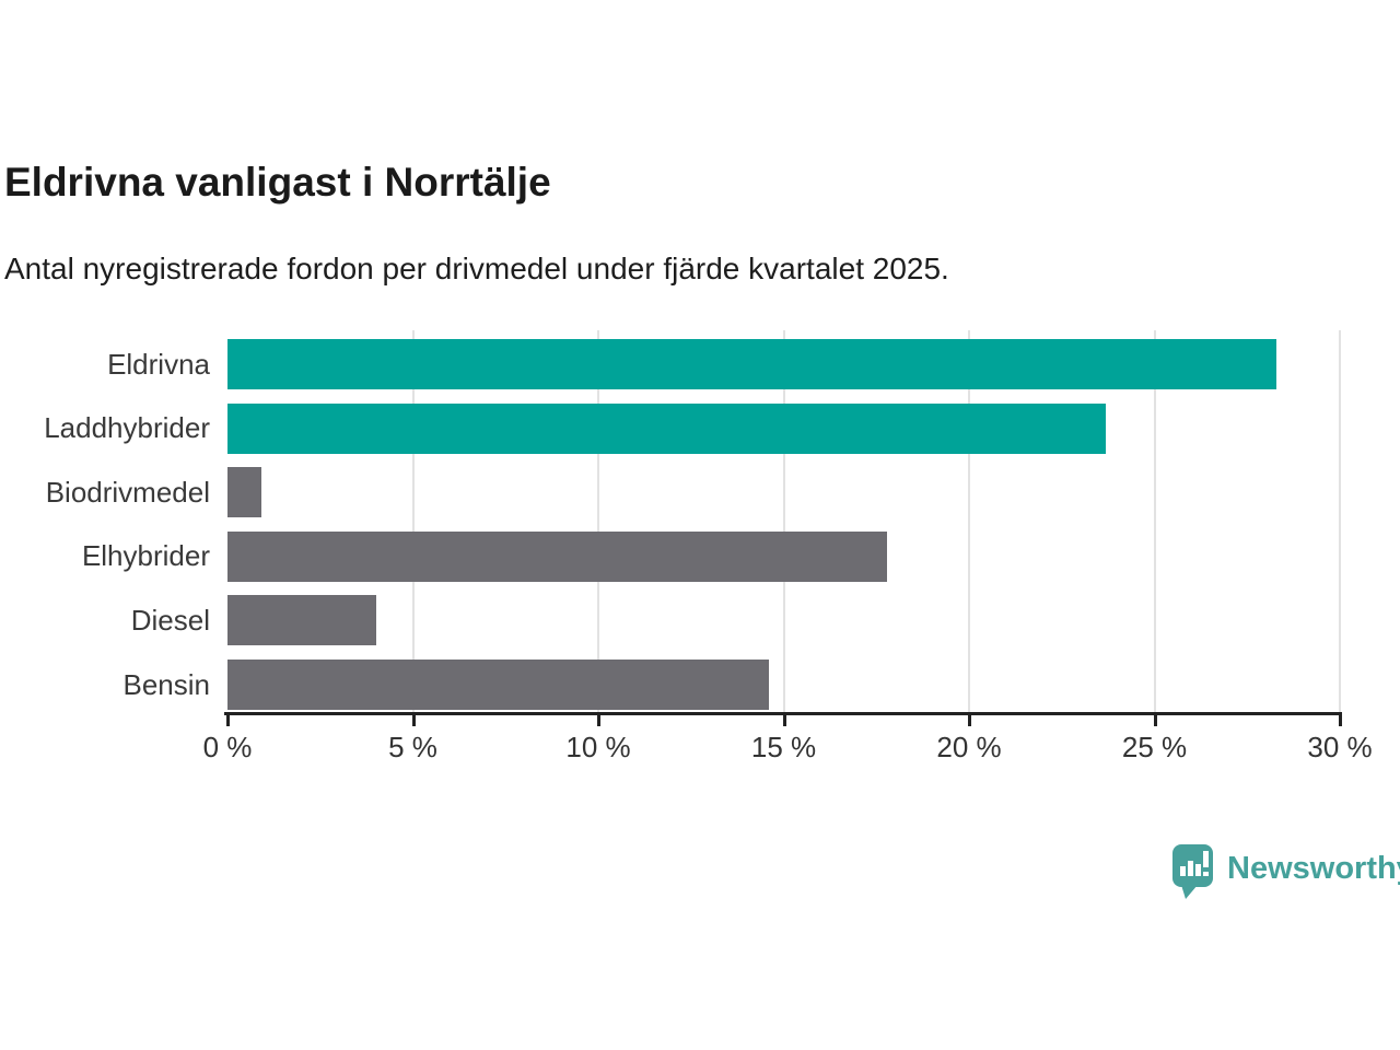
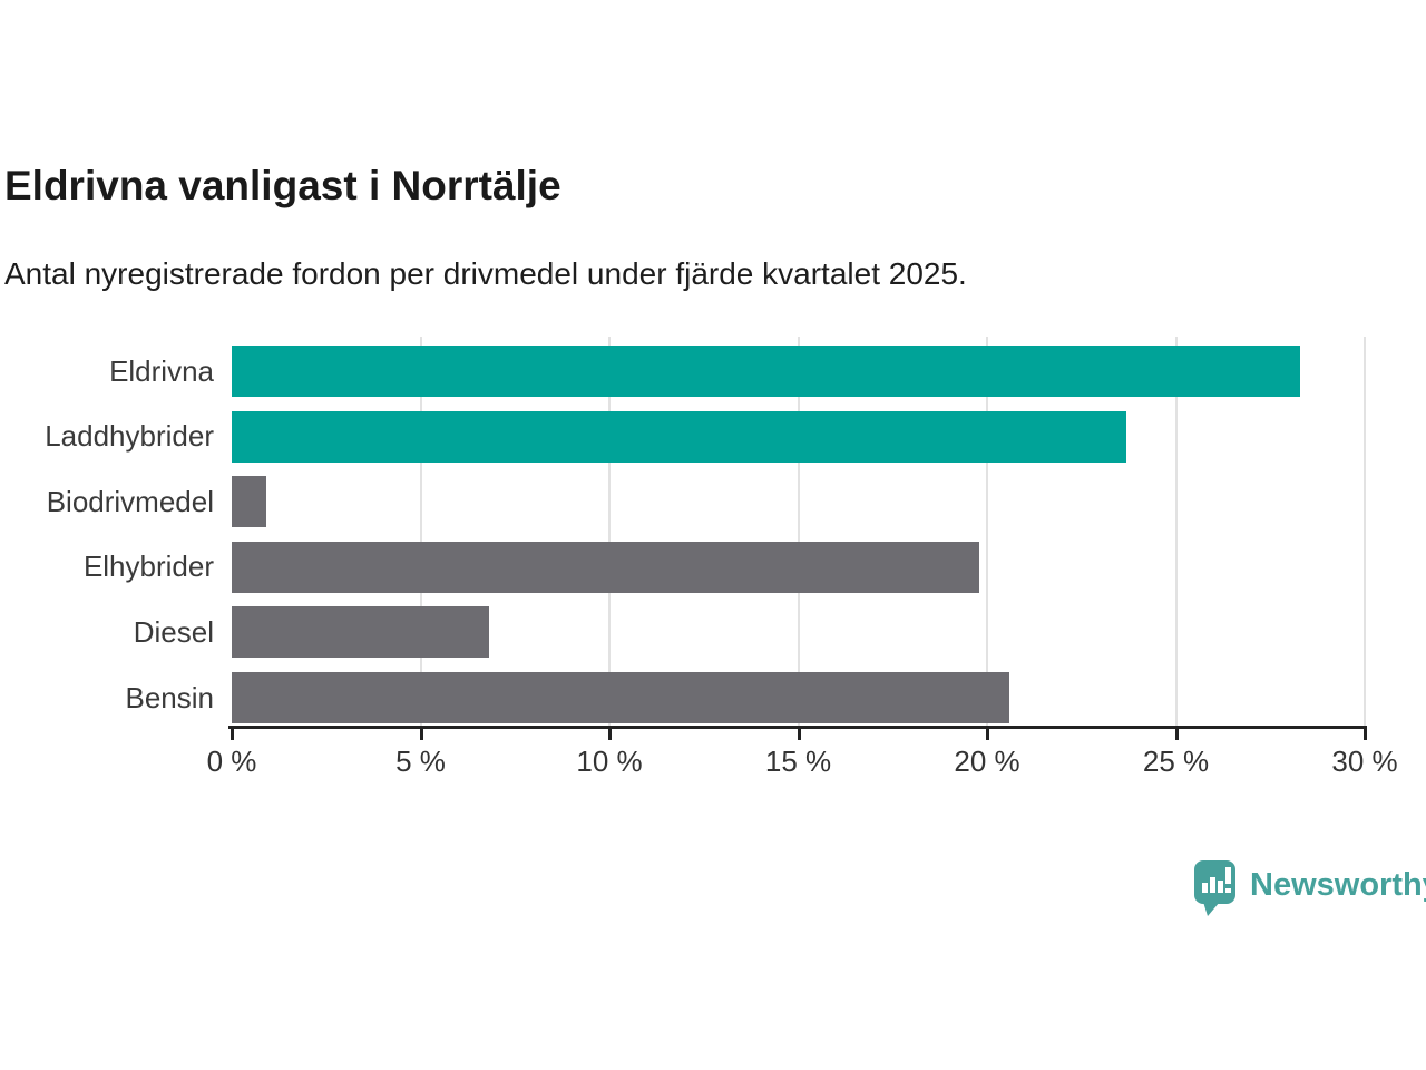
Elhybrider: 17.8% -> 19.8%
Diesel: 4.0% -> 6.8%
Bensin: 14.6% -> 20.6%
